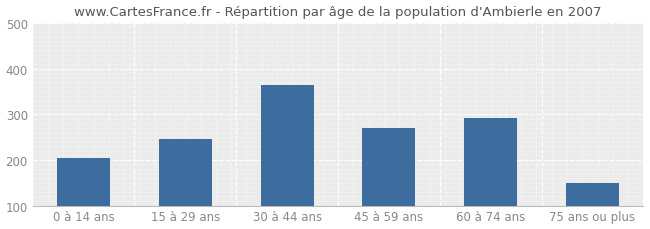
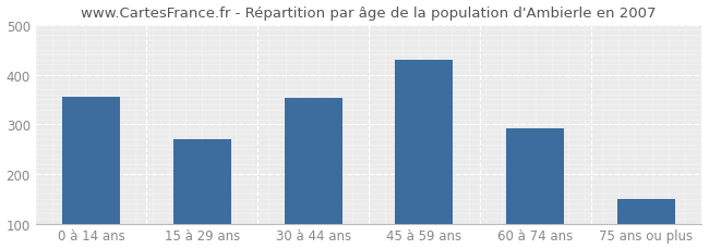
0 à 14 ans: 205 -> 355
15 à 29 ans: 245 -> 270
30 à 44 ans: 365 -> 352
45 à 59 ans: 270 -> 430
